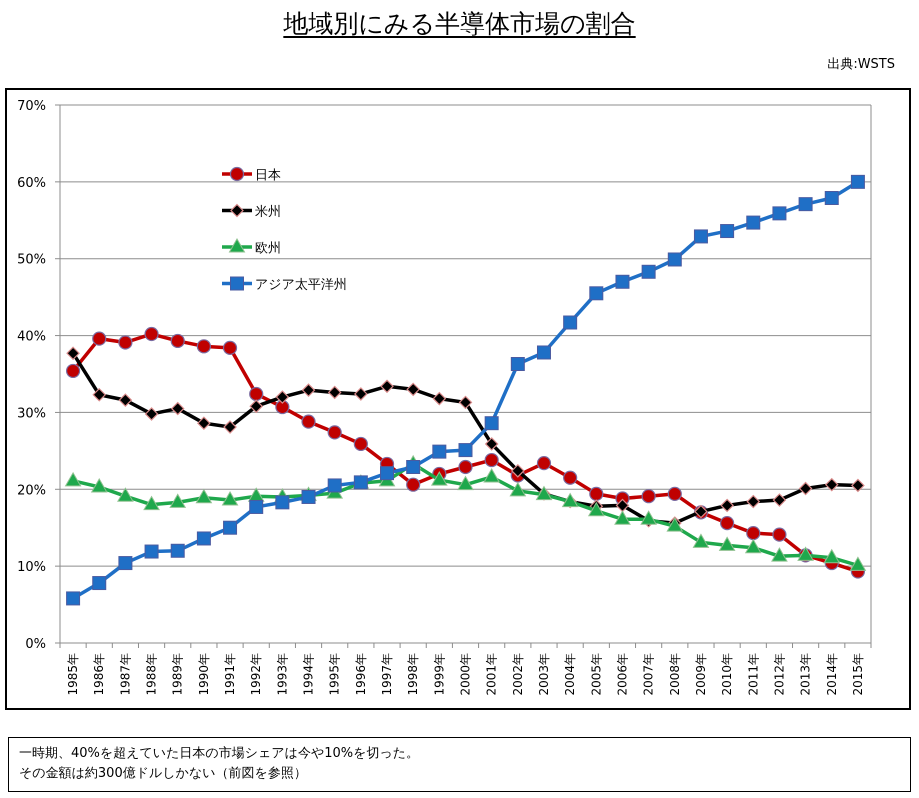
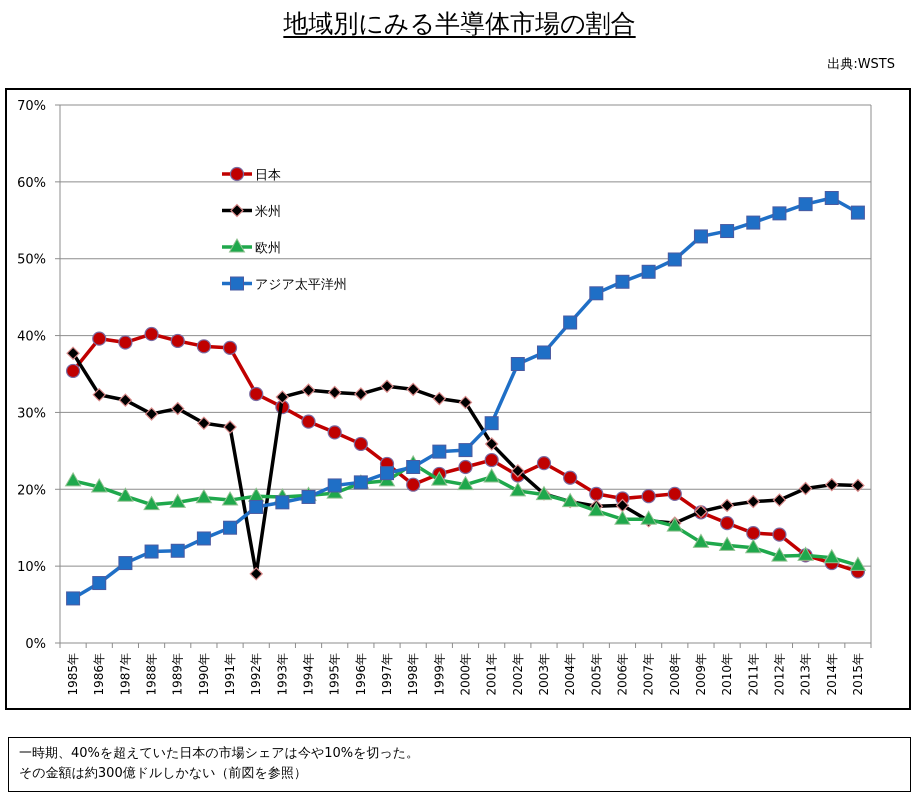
米州/1992年: 31% -> 9%
アジア太平洋州/2015年: 60% -> 56%
